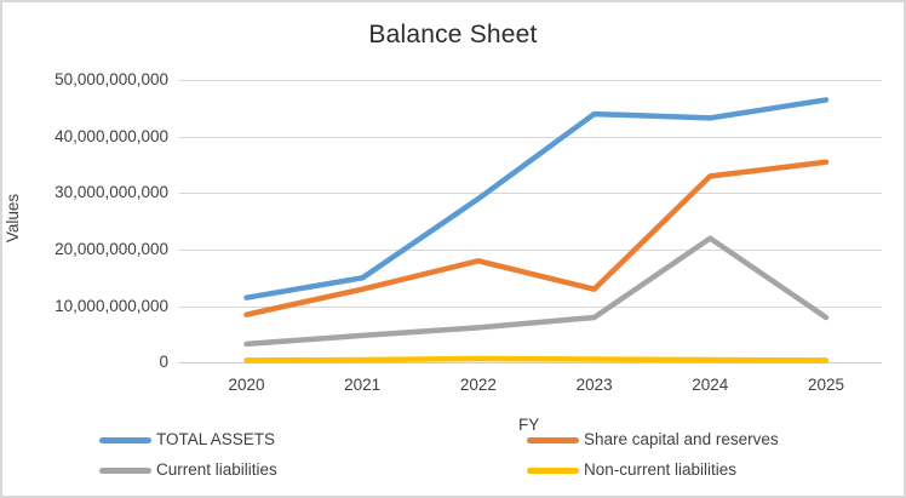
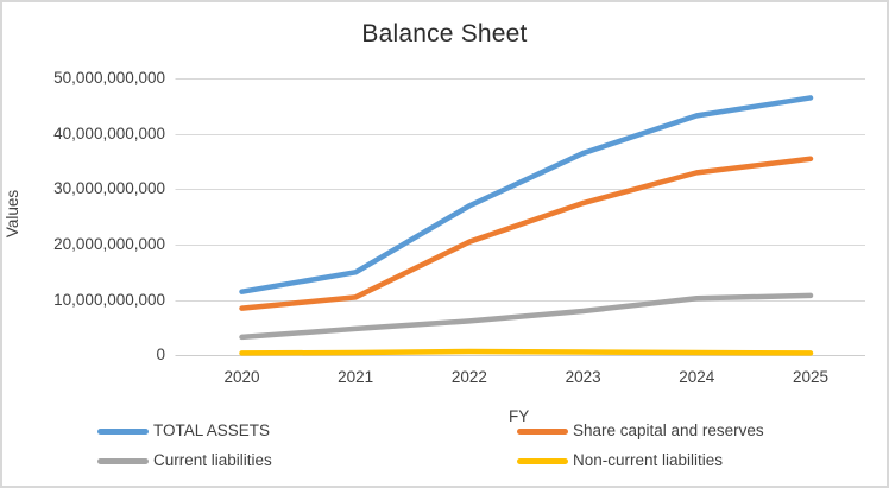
Share capital and reserves/2021: 13000000000 -> 10000000000
TOTAL ASSETS/2022: 29000000000 -> 27000000000
Share capital and reserves/2022: 18000000000 -> 20000000000
TOTAL ASSETS/2023: 44000000000 -> 36000000000
Share capital and reserves/2023: 13000000000 -> 28000000000
Current liabilities/2024: 22000000000 -> 10000000000
Current liabilities/2025: 8000000000 -> 11000000000
